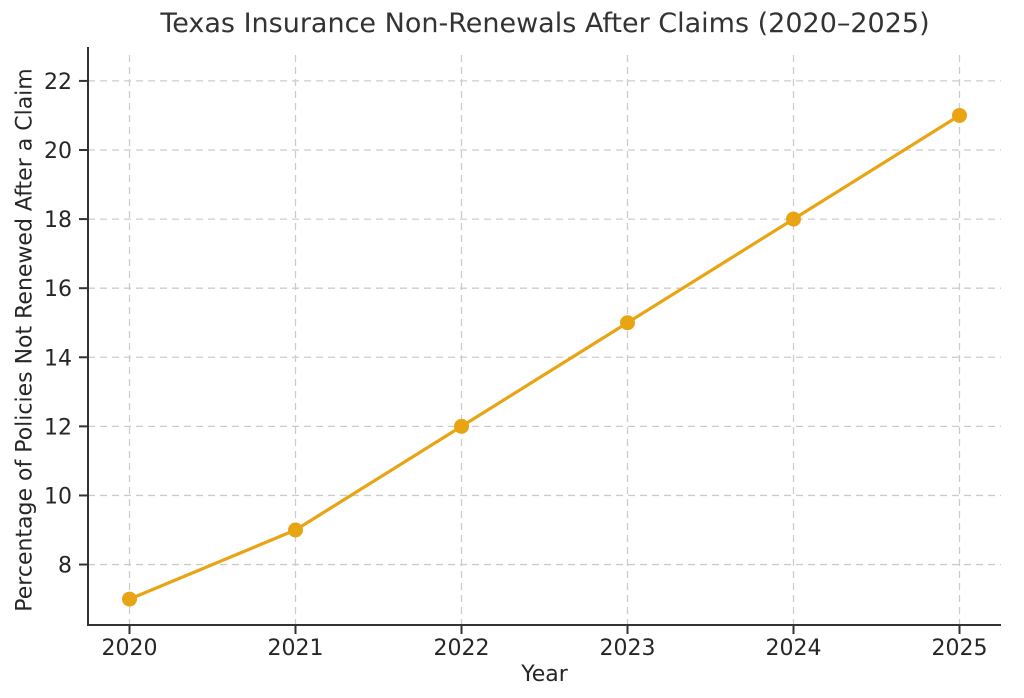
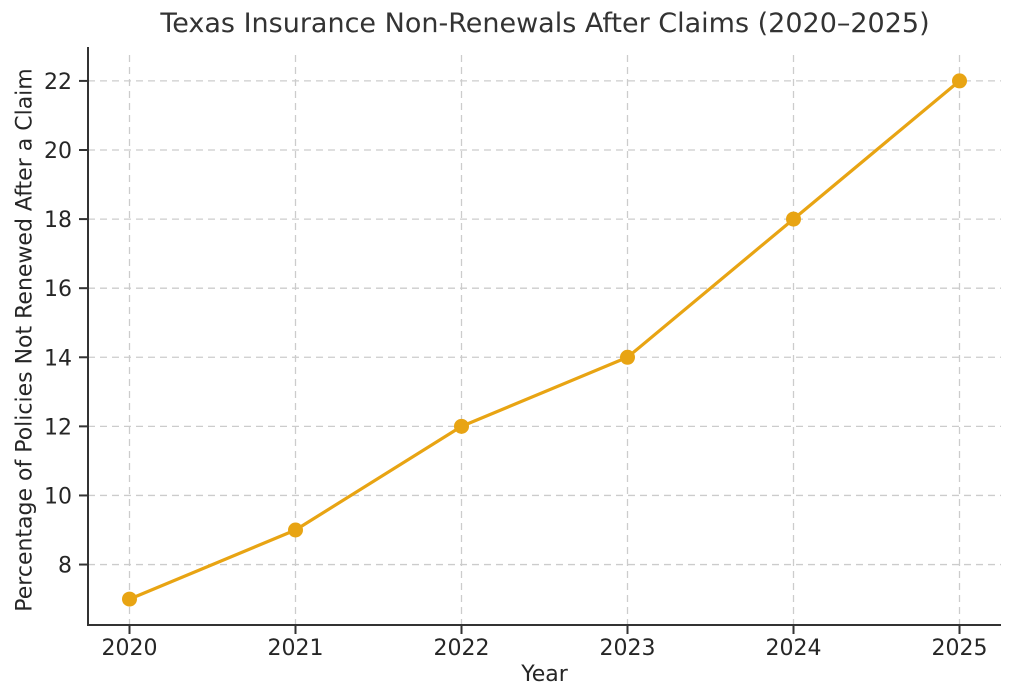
2023: 15 -> 14
2025: 21 -> 22
